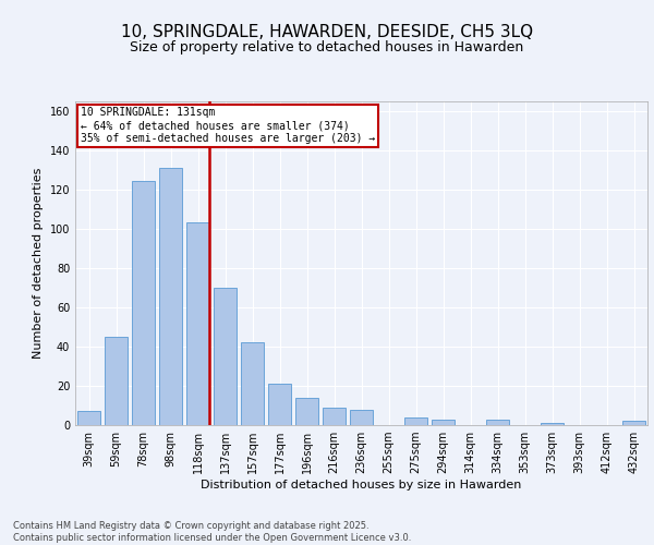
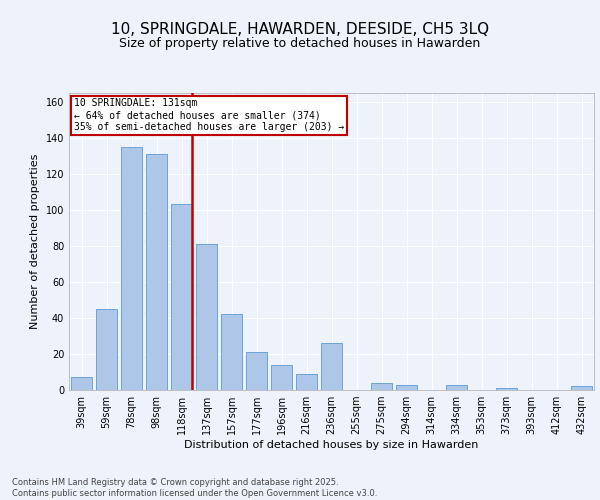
78sqm: 124 -> 135
137sqm: 70 -> 81
236sqm: 8 -> 26
